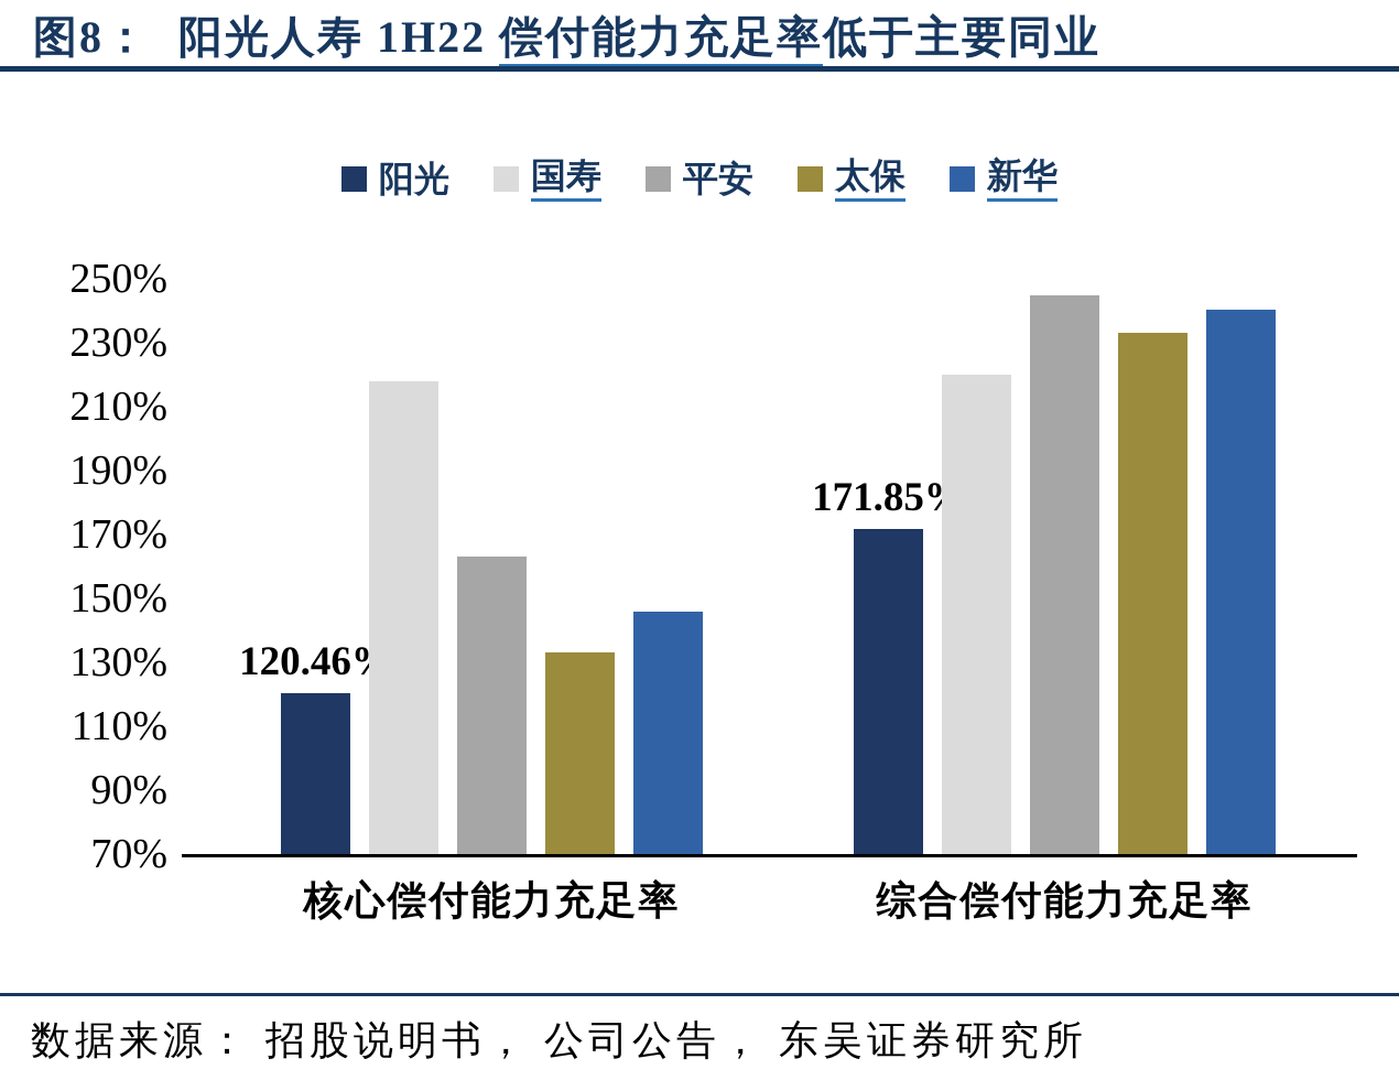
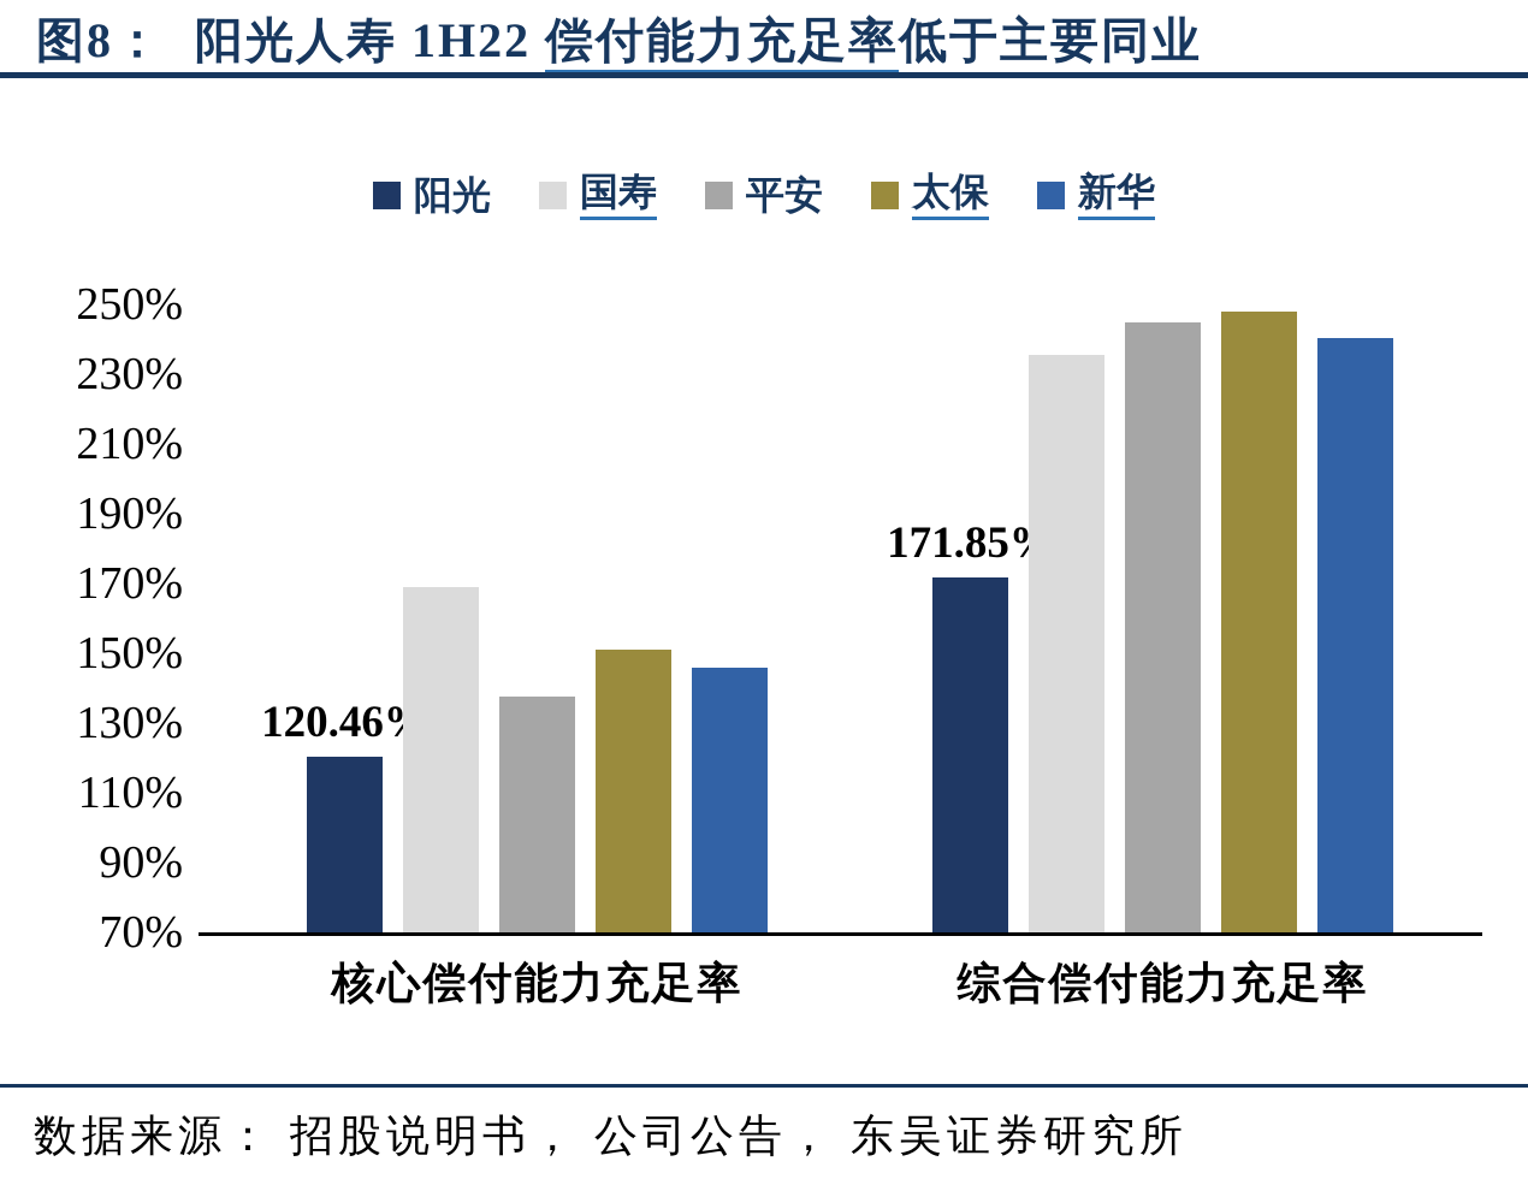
国寿/核心偿付能力充足率: 218% -> 169%
平安/核心偿付能力充足率: 163% -> 138%
太保/核心偿付能力充足率: 133% -> 151%
国寿/综合偿付能力充足率: 220% -> 236%
太保/综合偿付能力充足率: 233% -> 248%
